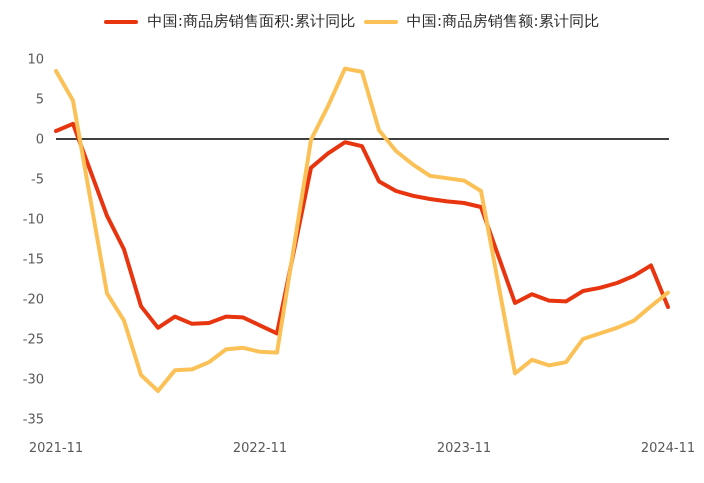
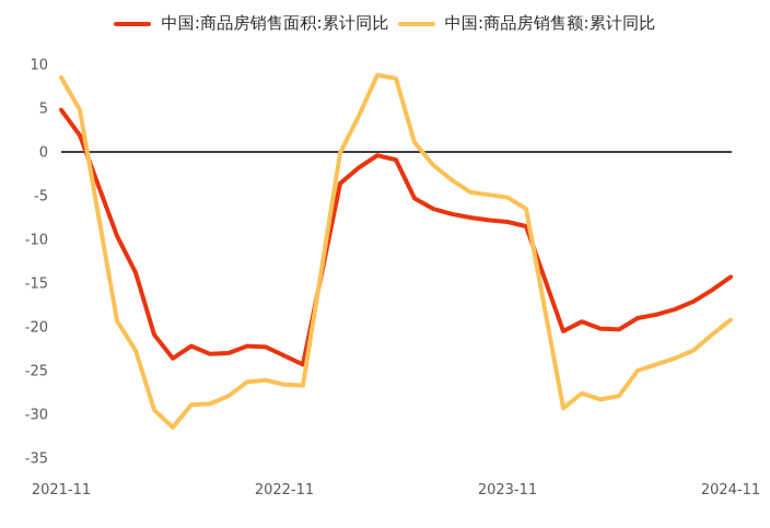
中国:商品房销售面积:累计同比/2021-11: 1 -> 5
中国:商品房销售面积:累计同比/2024-11: -21 -> -14
